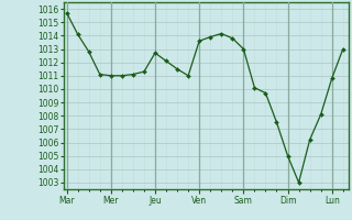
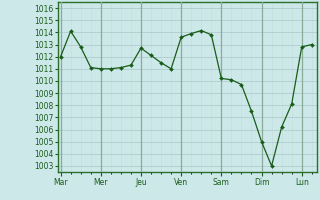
Mar: 1015.7 -> 1012.0
Sam: 1013.0 -> 1010.2
Lun: 1010.8 -> 1012.8
